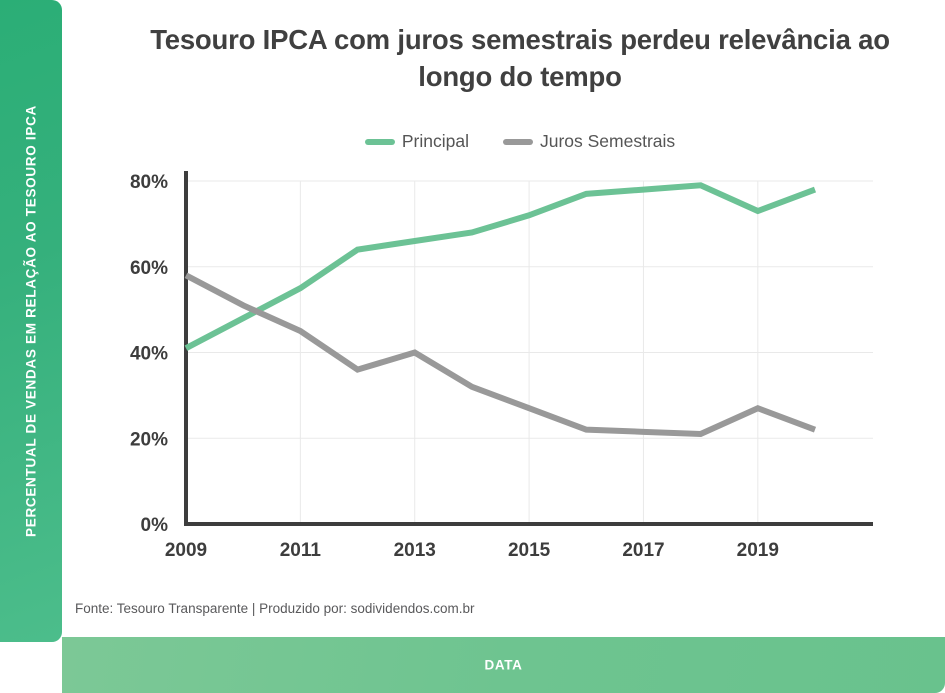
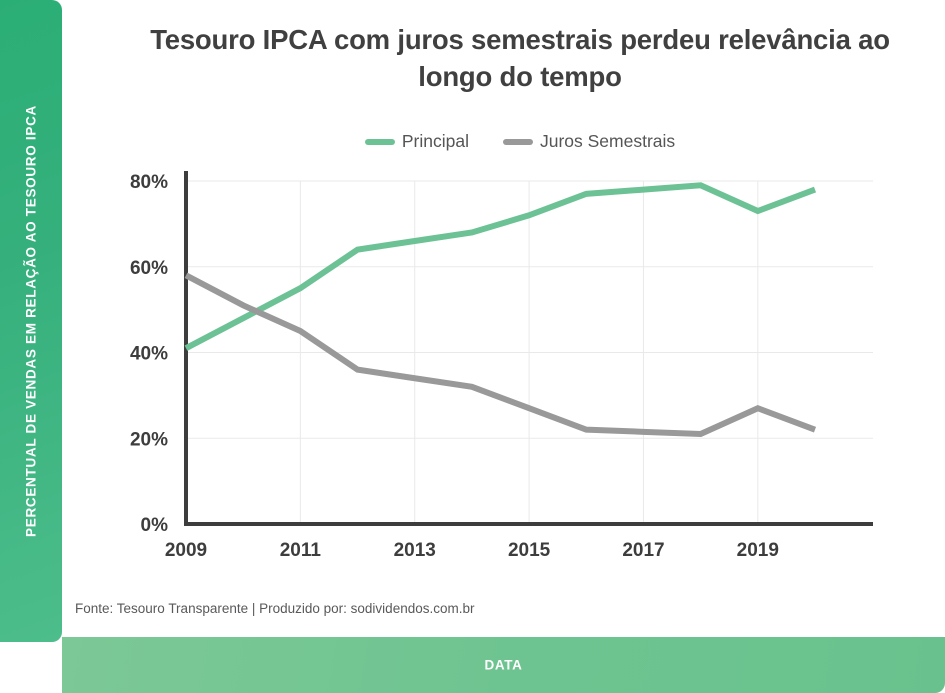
Juros Semestrais/2013: 40% -> 34%
